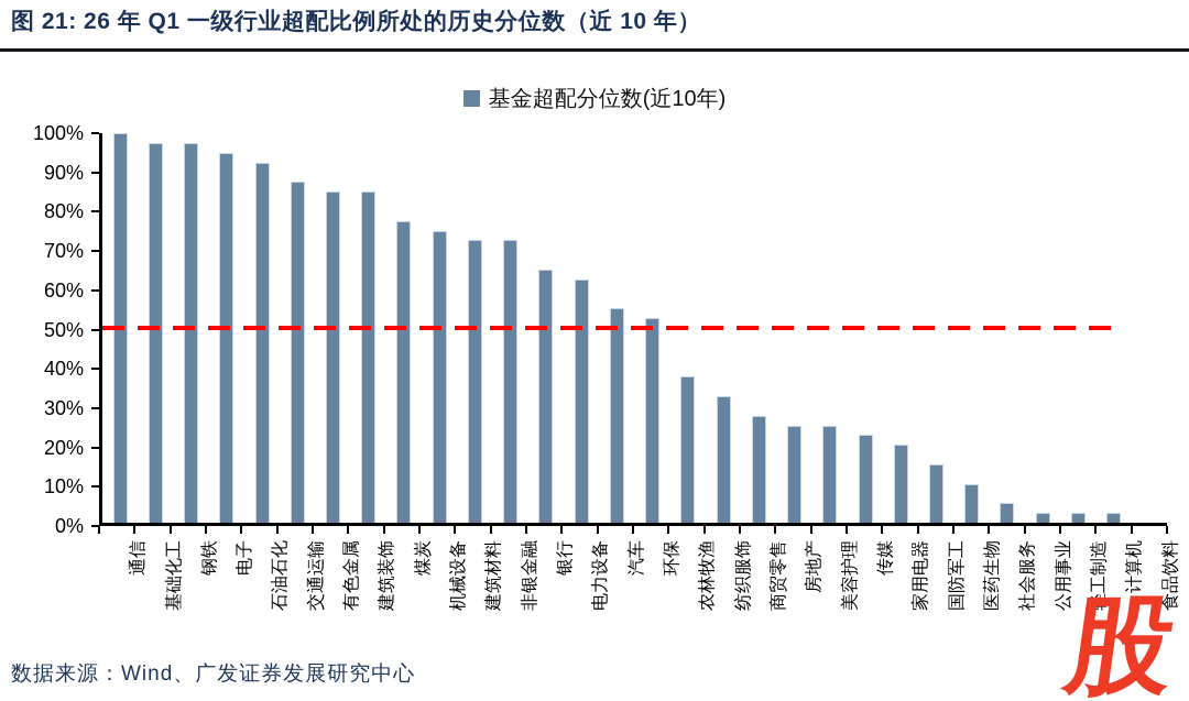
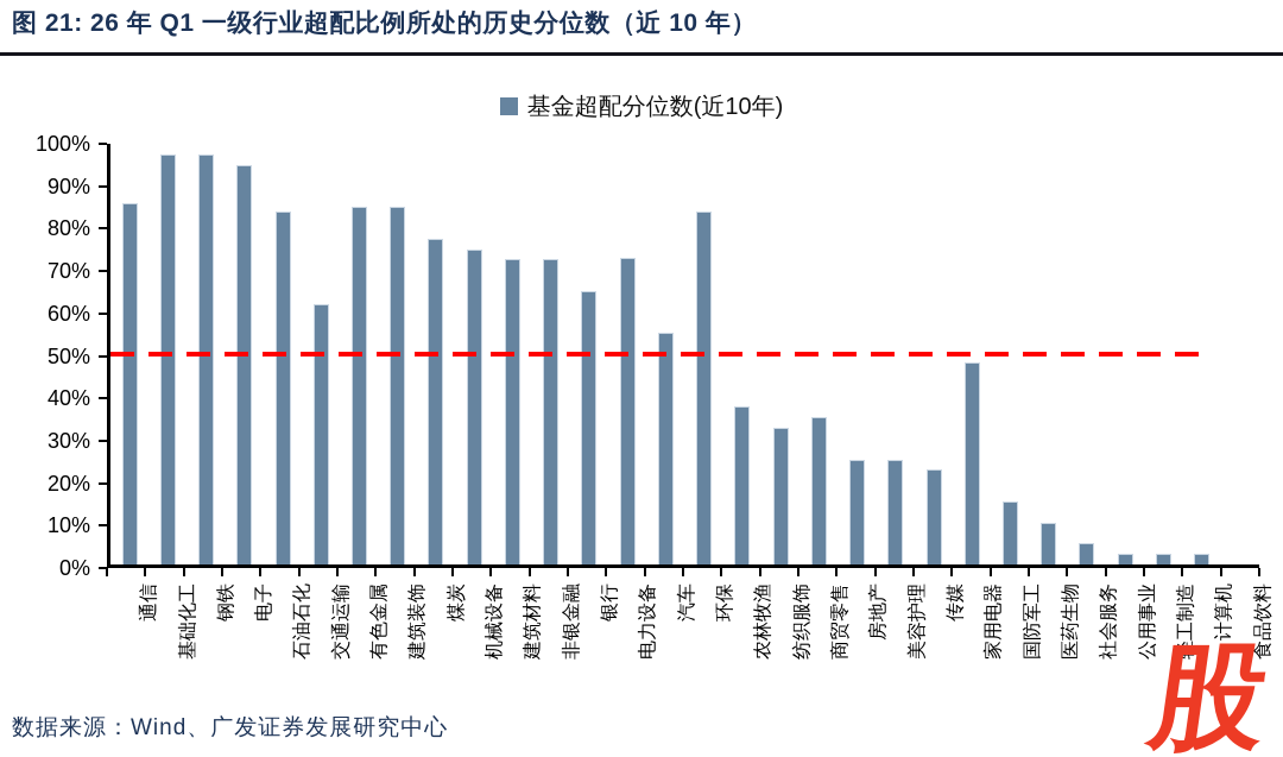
通信: 100% -> 86%
石油石化: 92% -> 84%
交通运输: 88% -> 62%
电力设备: 62% -> 73%
环保: 52% -> 84%
商贸零售: 28% -> 35%
家用电器: 20% -> 48%
